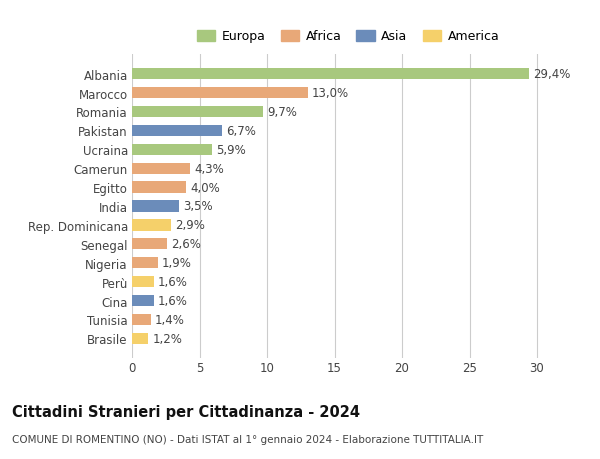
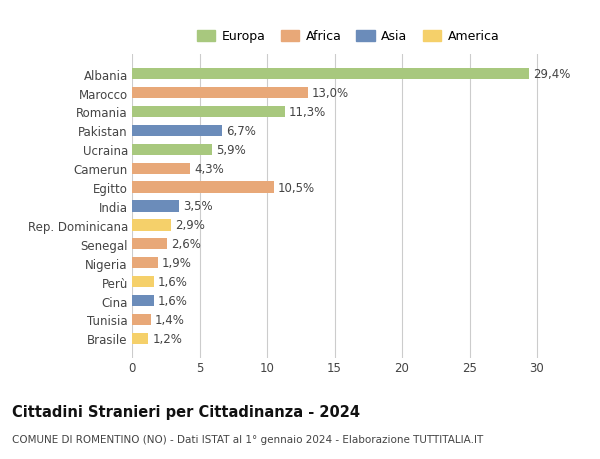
Romania: 9,7% -> 11,3%
Egitto: 4,0% -> 10,5%
